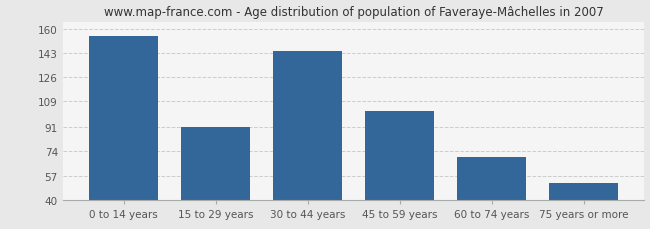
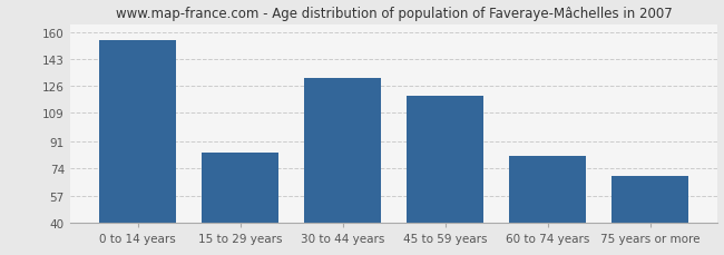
15 to 29 years: 91 -> 84
30 to 44 years: 144 -> 131
45 to 59 years: 102 -> 120
60 to 74 years: 70 -> 82
75 years or more: 52 -> 69
